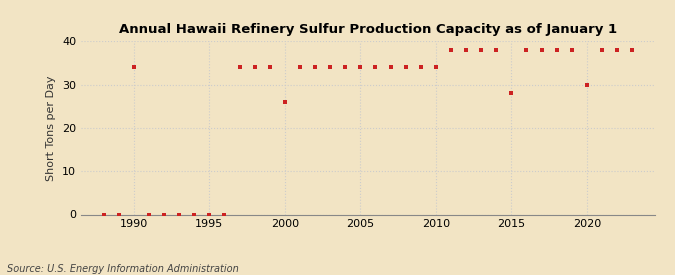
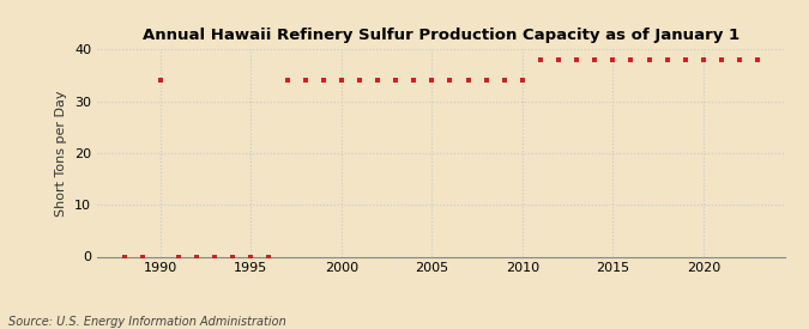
2000: 26 -> 34
2015: 28 -> 38
2020: 30 -> 38
